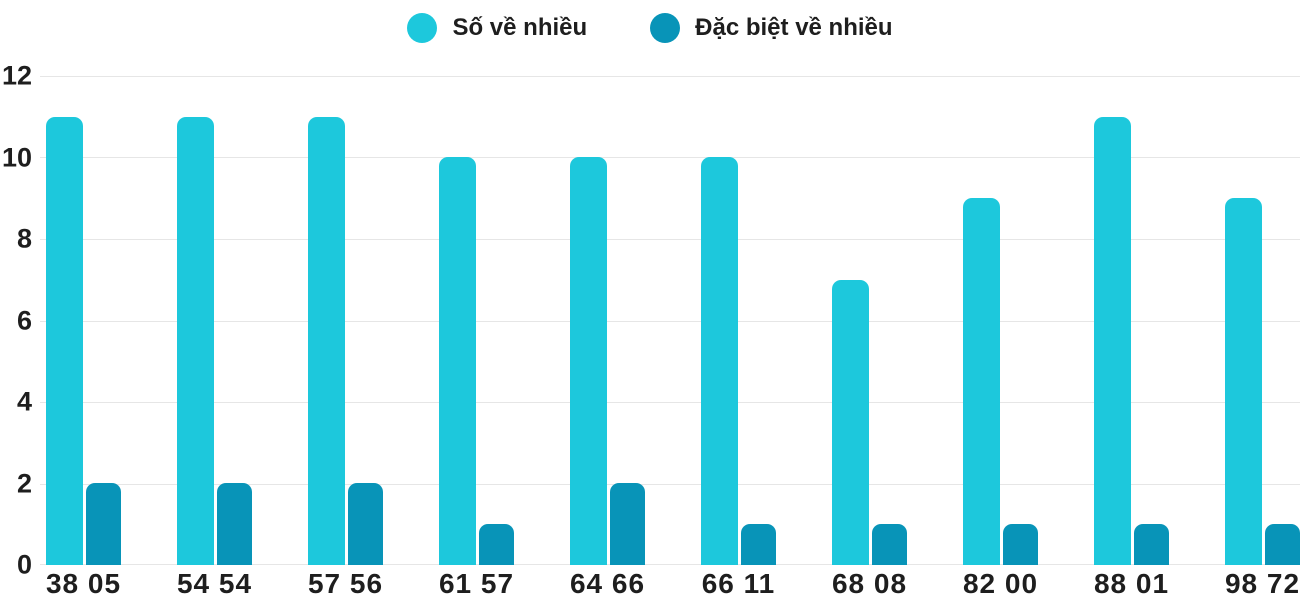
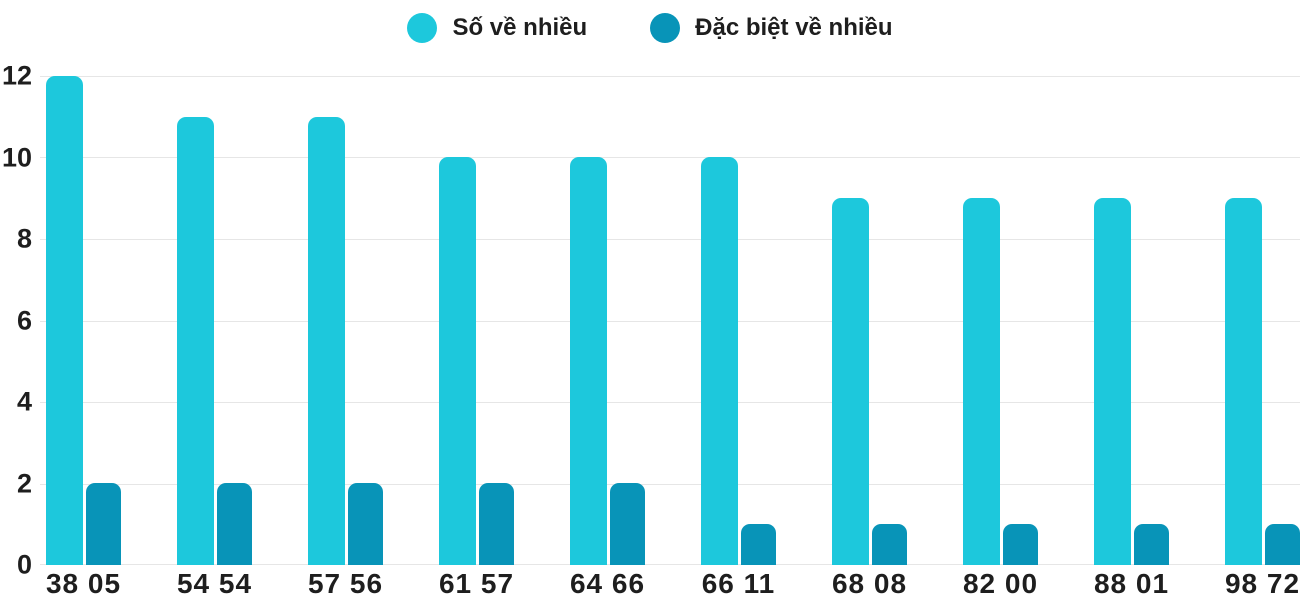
Số về nhiều/38 05: 11 -> 12
Đặc biệt về nhiều/61 57: 1 -> 2
Số về nhiều/68 08: 7 -> 9
Số về nhiều/88 01: 11 -> 9
